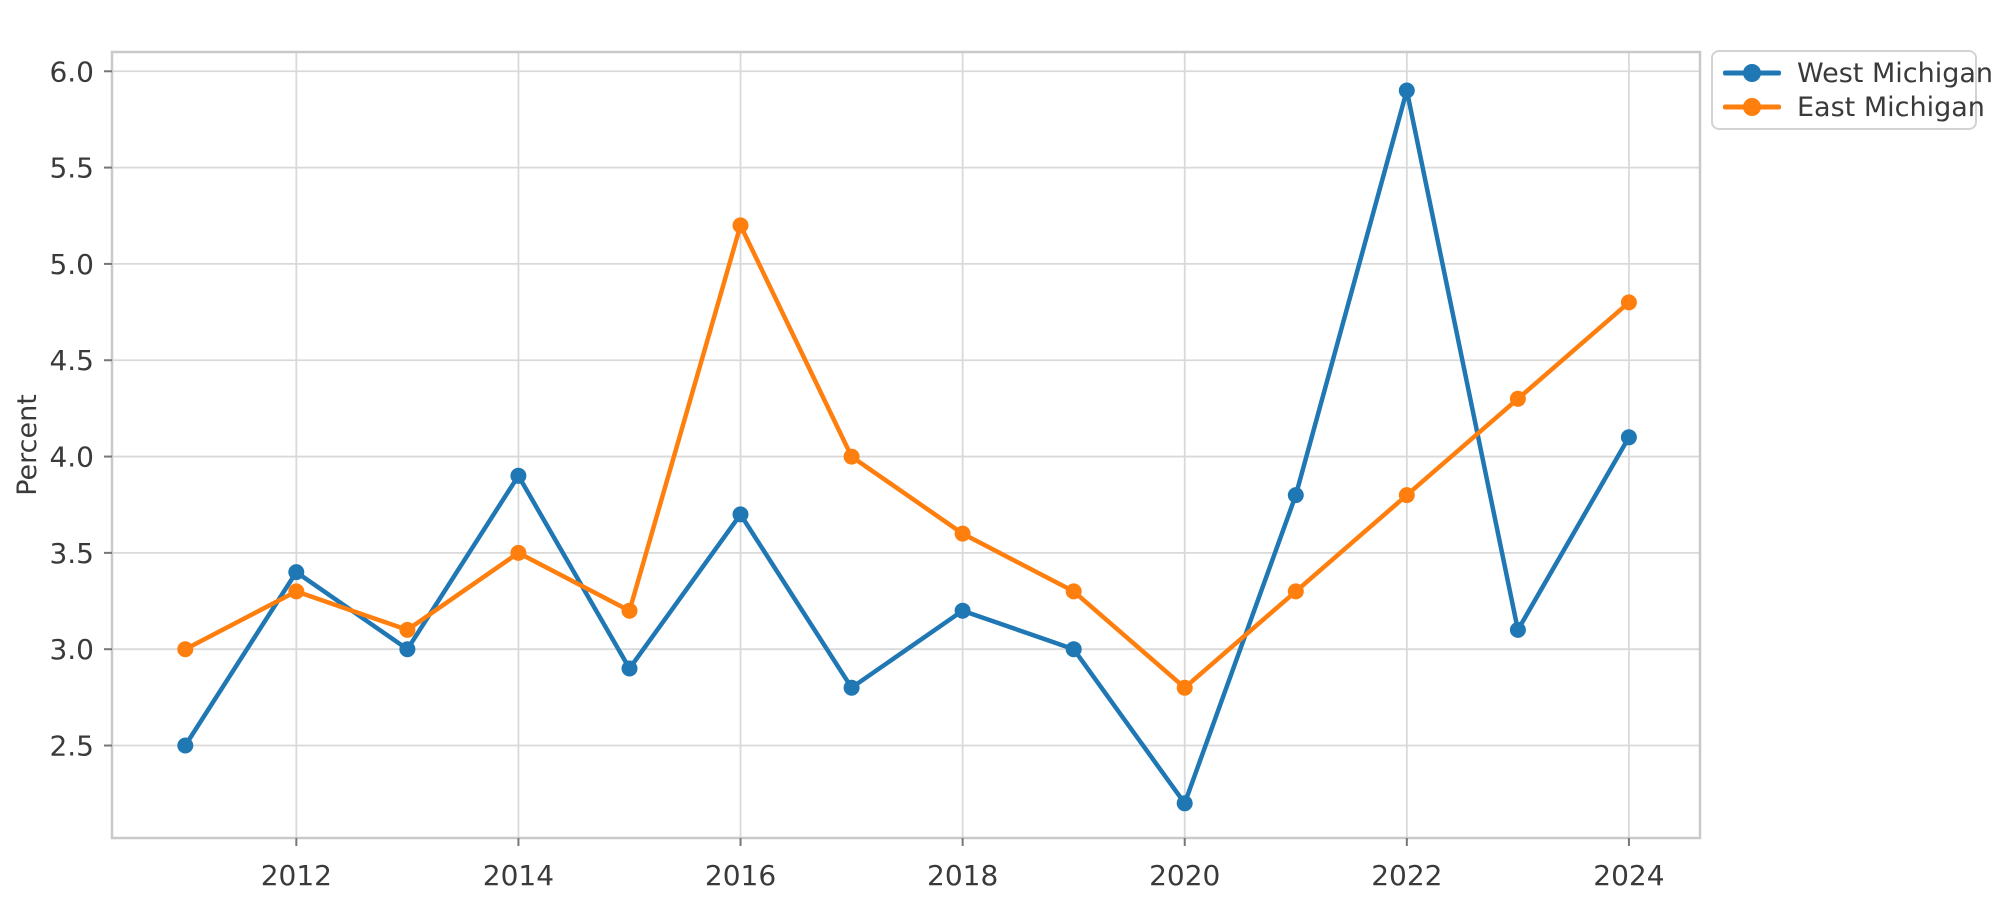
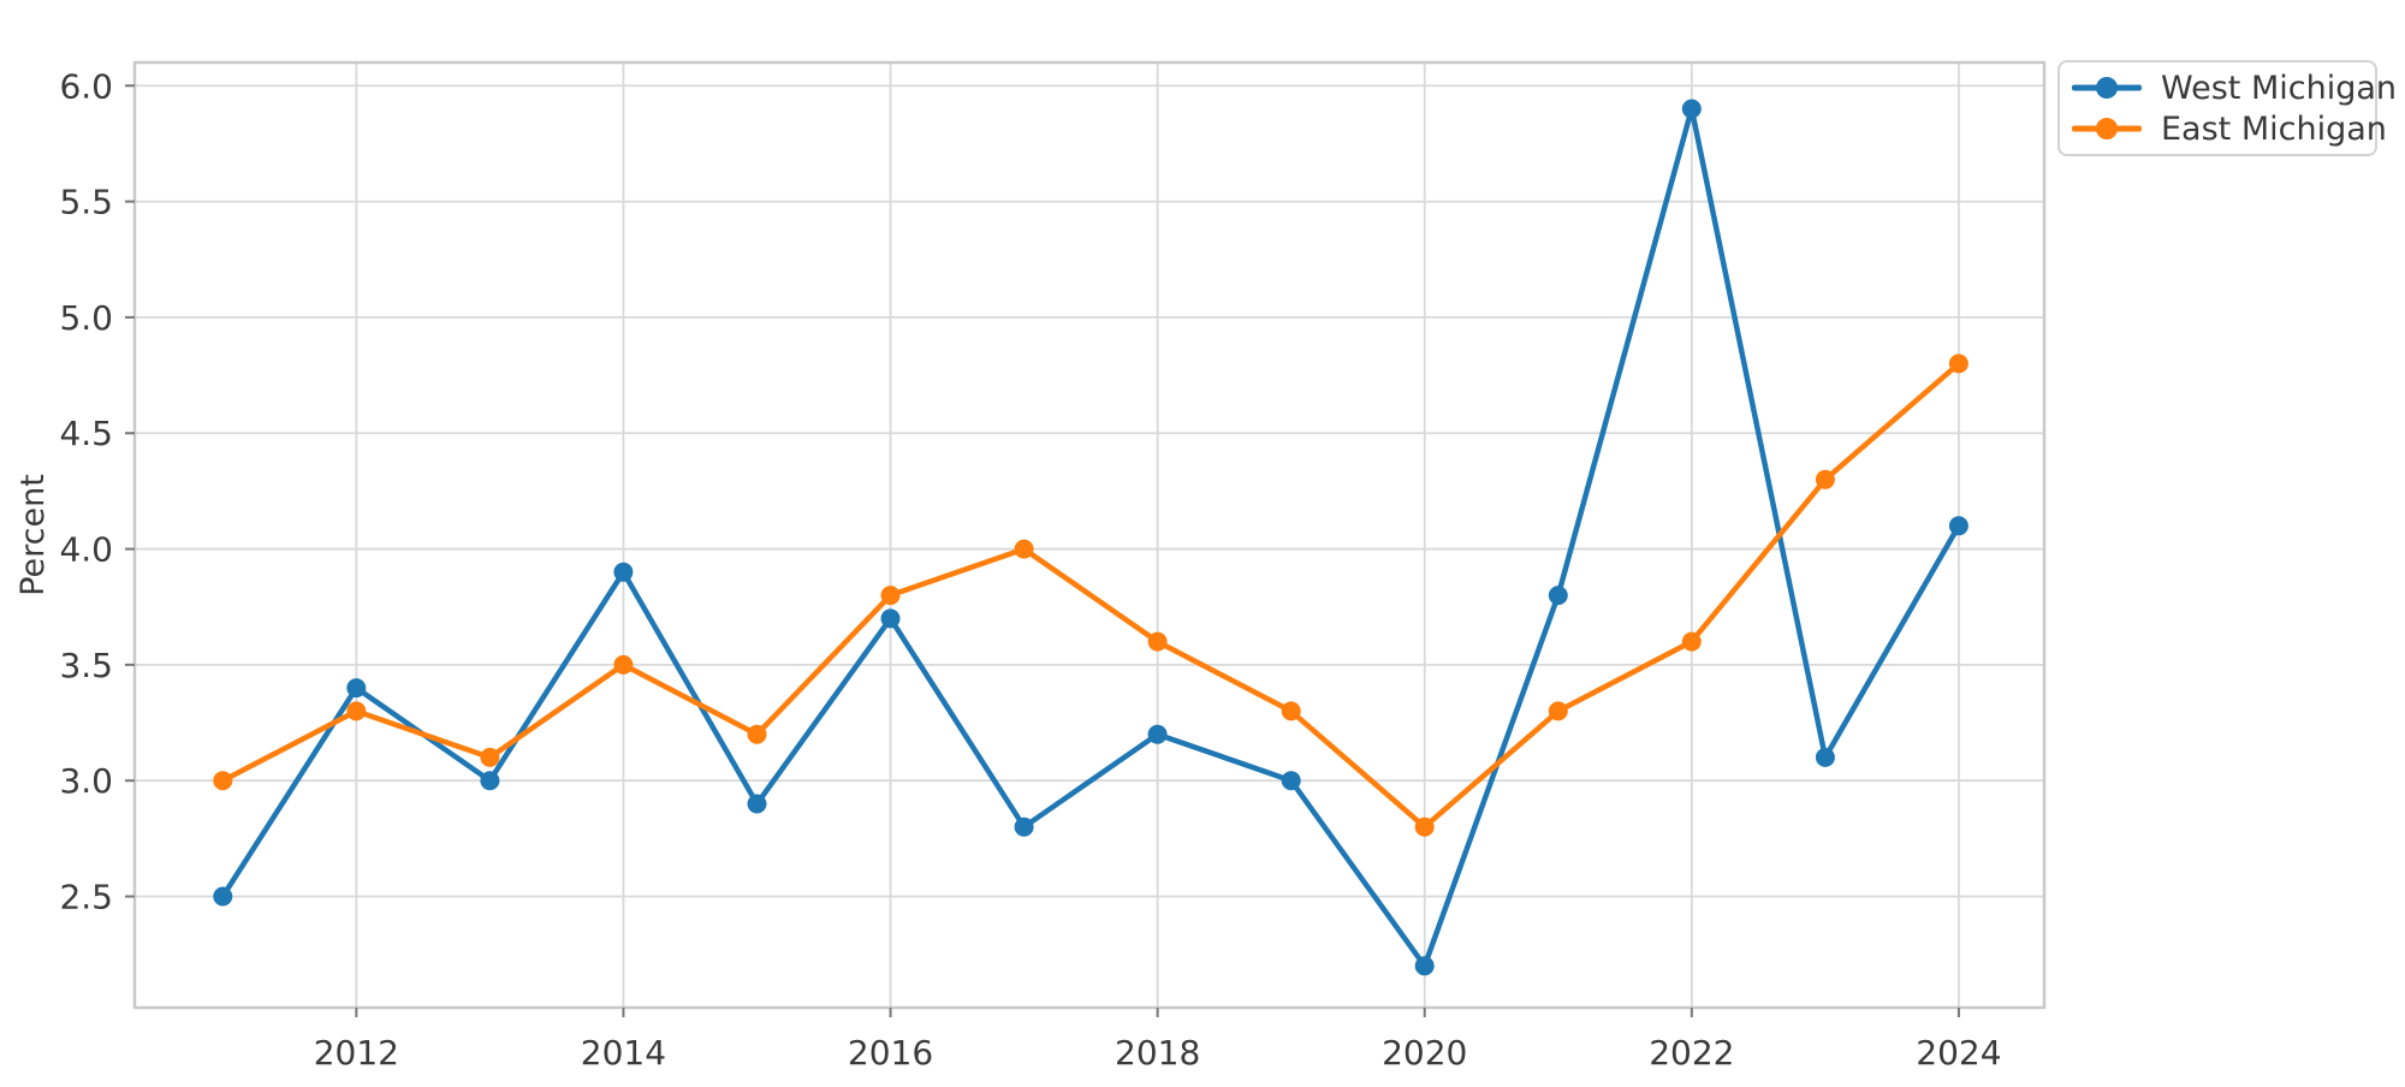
East Michigan/2016: 5.2 -> 3.8
East Michigan/2022: 3.8 -> 3.6
